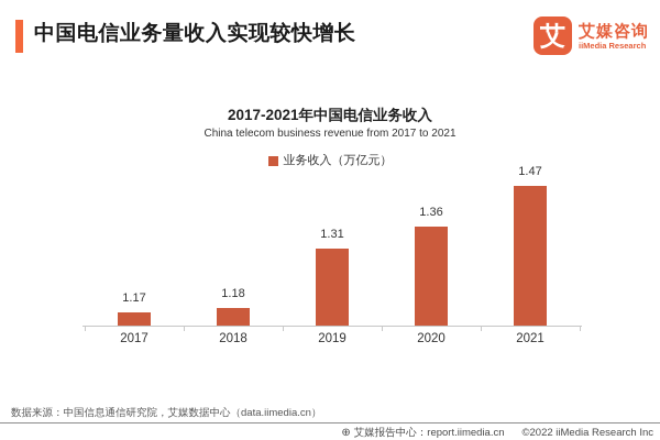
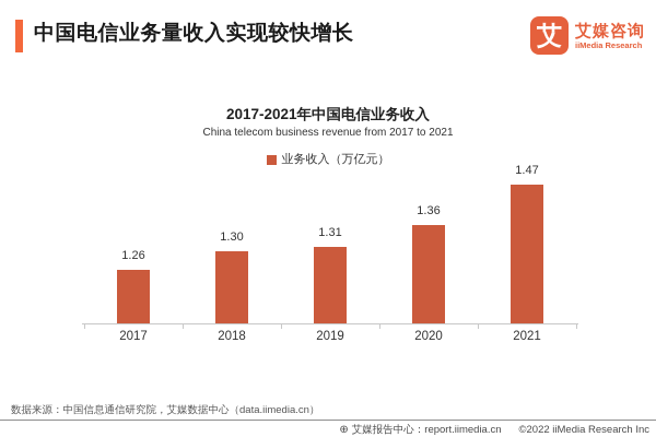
2017: 1.17 -> 1.26
2018: 1.18 -> 1.30
